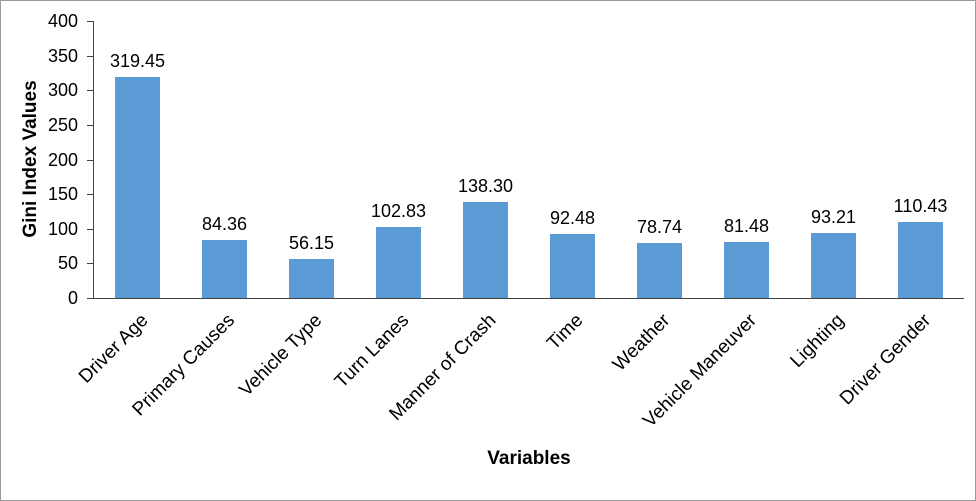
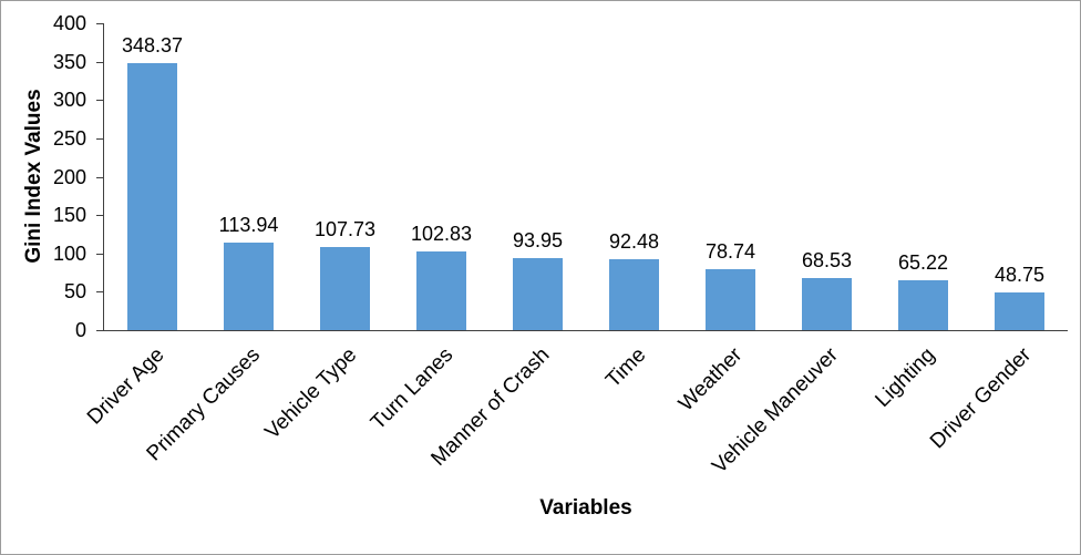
Driver Age: 319.45 -> 348.37
Primary Causes: 84.36 -> 113.94
Vehicle Type: 56.15 -> 107.73
Manner of Crash: 138.30 -> 93.95
Vehicle Maneuver: 81.48 -> 68.53
Lighting: 93.21 -> 65.22
Driver Gender: 110.43 -> 48.75
